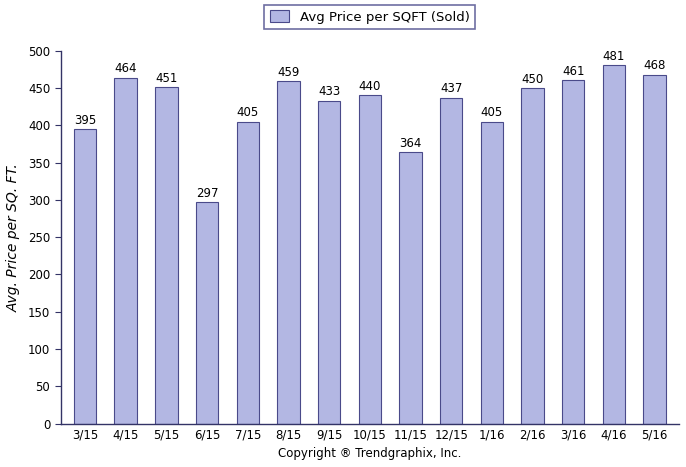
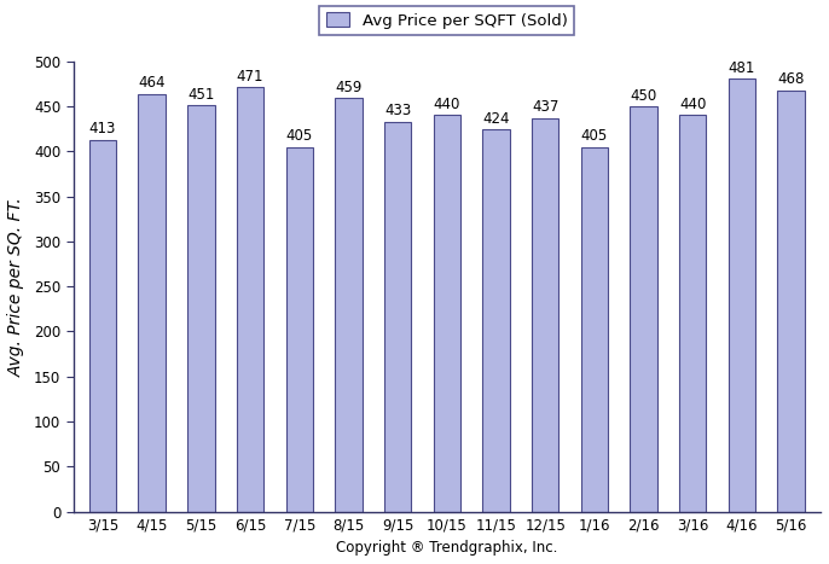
3/15: 395 -> 413
6/15: 297 -> 471
11/15: 364 -> 424
3/16: 461 -> 440
